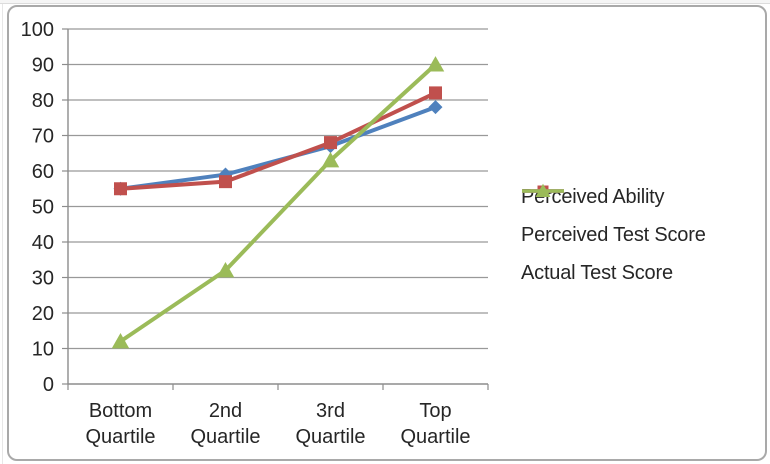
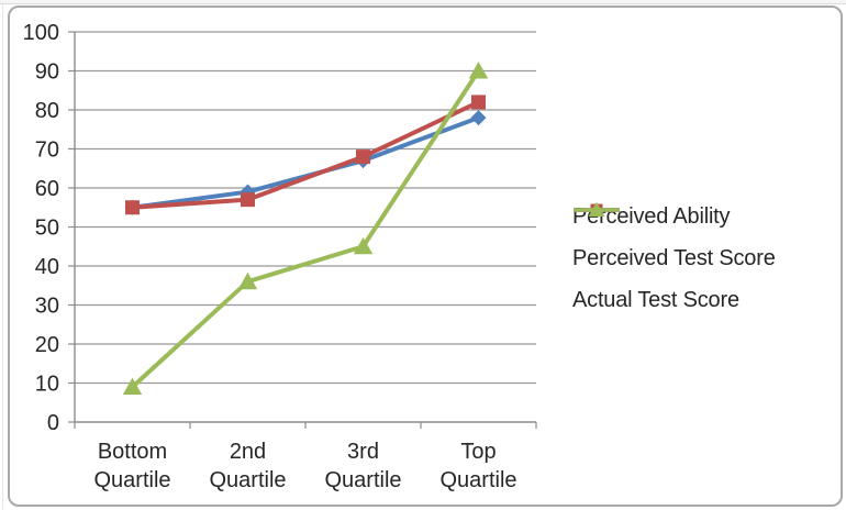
Actual Test Score/Bottom Quartile: 12 -> 9
Actual Test Score/2nd Quartile: 32 -> 36
Actual Test Score/3rd Quartile: 63 -> 45
